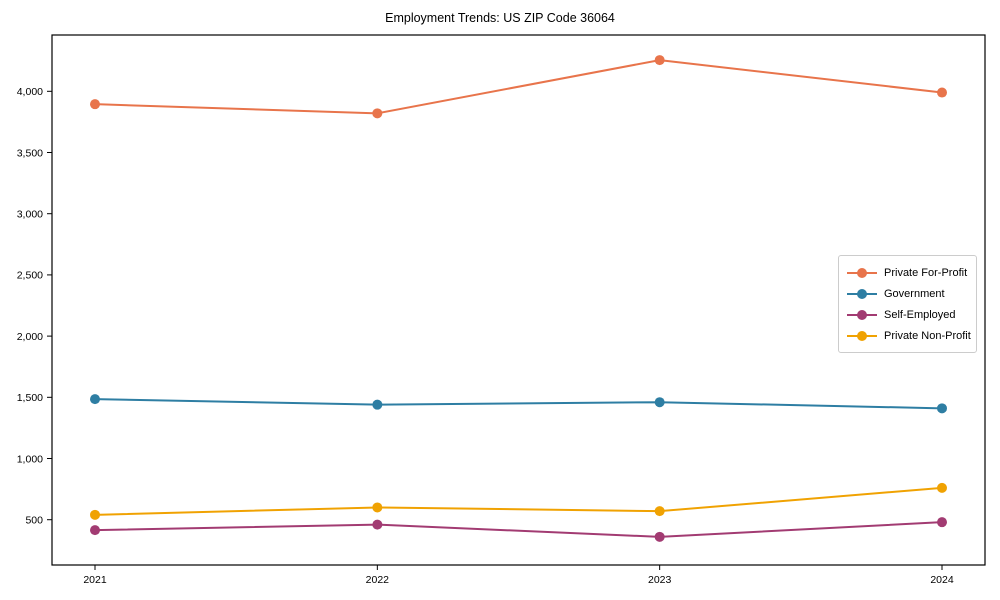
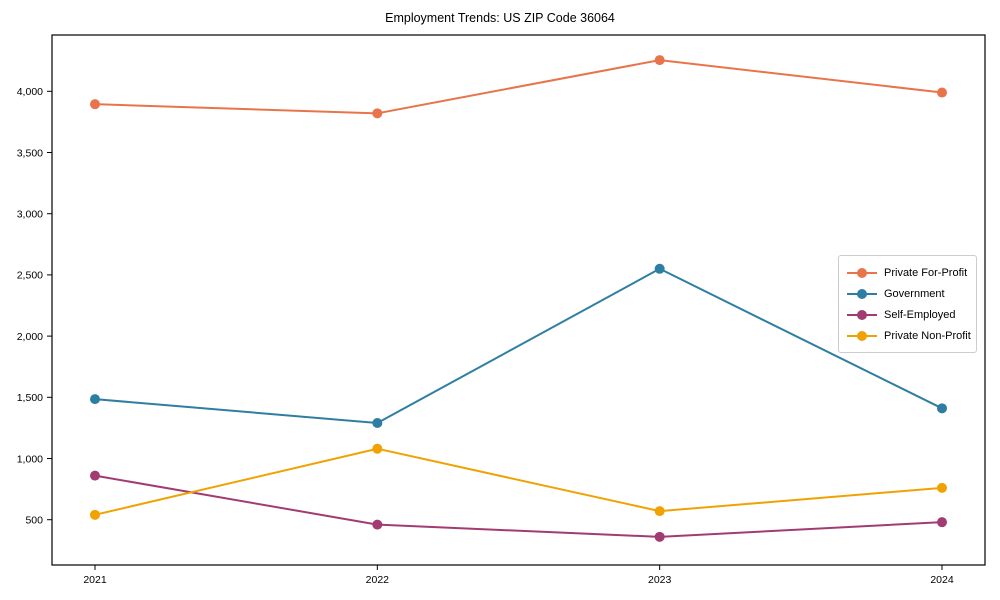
Self-Employed/2021: 420 -> 860
Government/2022: 1440 -> 1290
Private Non-Profit/2022: 600 -> 1080
Government/2023: 1460 -> 2550
